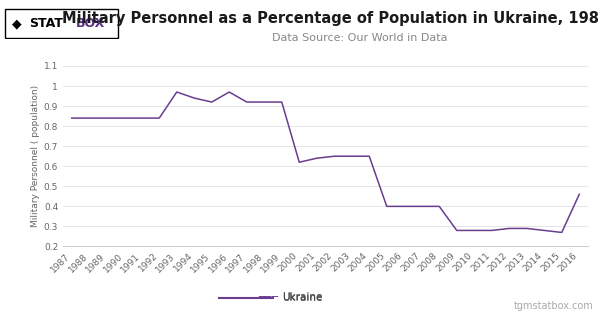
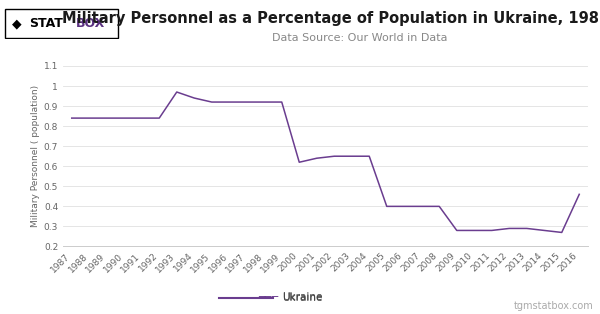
1996: 0.97 -> 0.92
